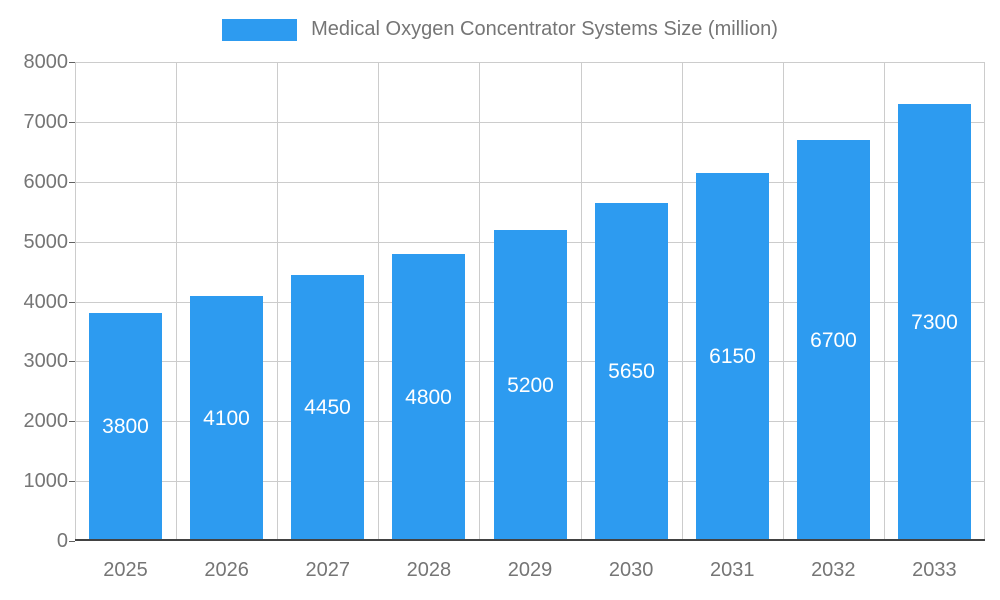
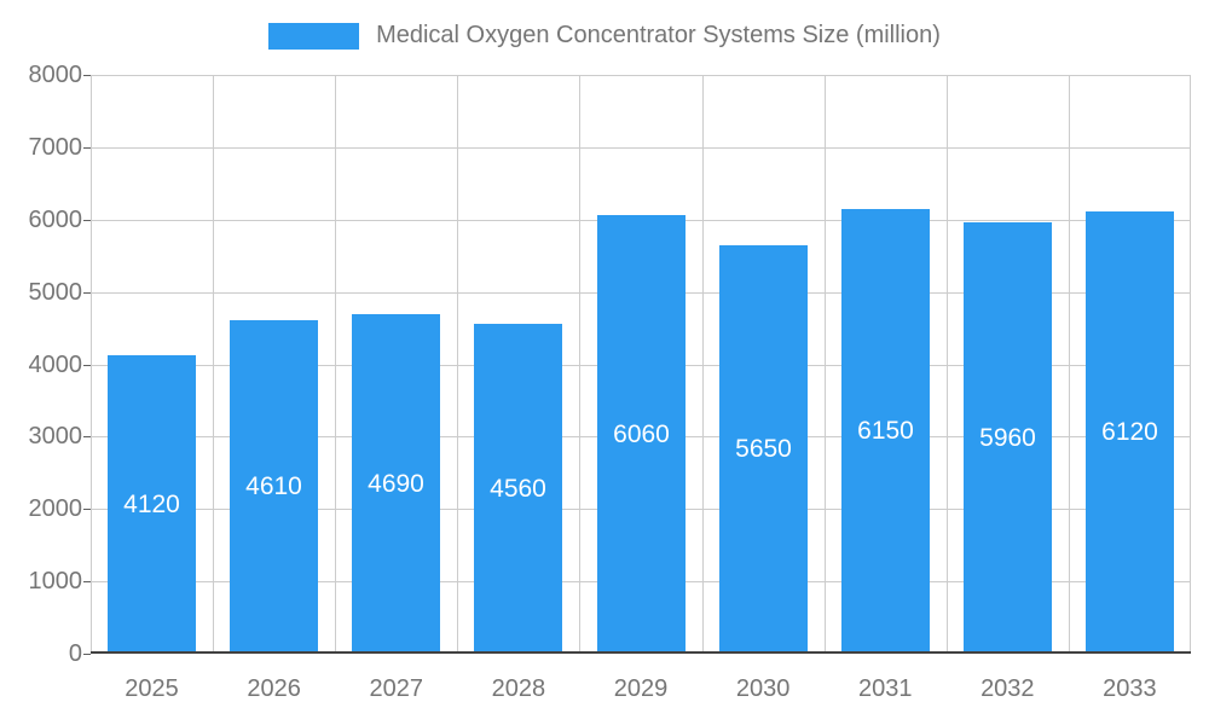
2025: 3800 -> 4120
2026: 4100 -> 4610
2027: 4450 -> 4690
2028: 4800 -> 4560
2029: 5200 -> 6060
2032: 6700 -> 5960
2033: 7300 -> 6120
